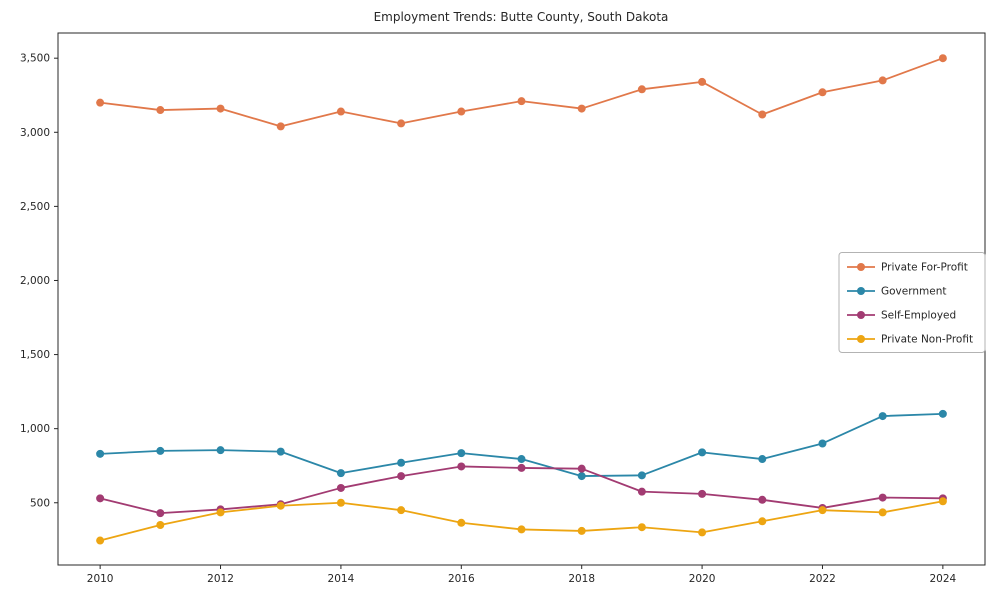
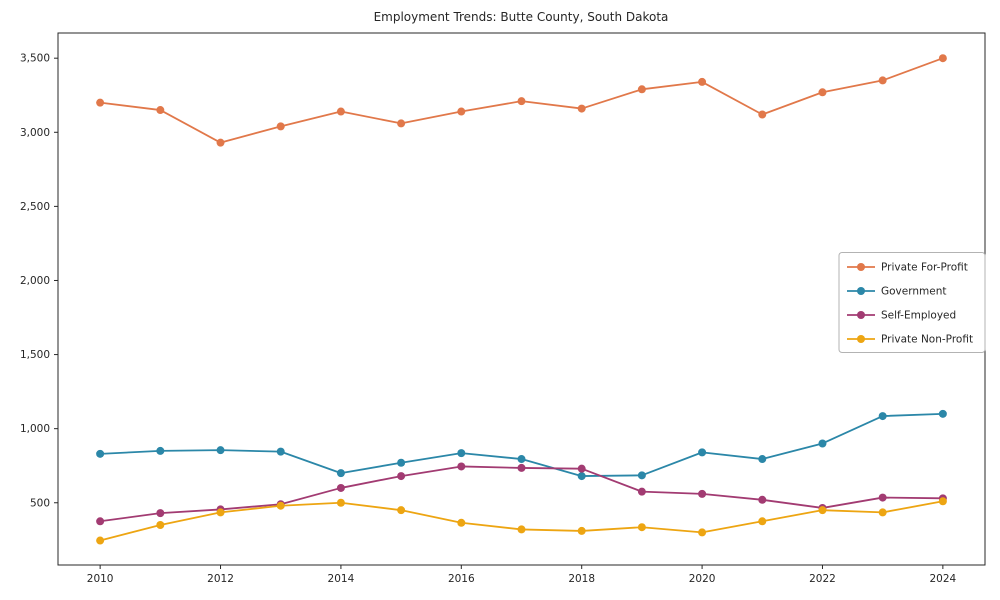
Self-Employed/2010: 530 -> 380
Private For-Profit/2012: 3160 -> 2930
